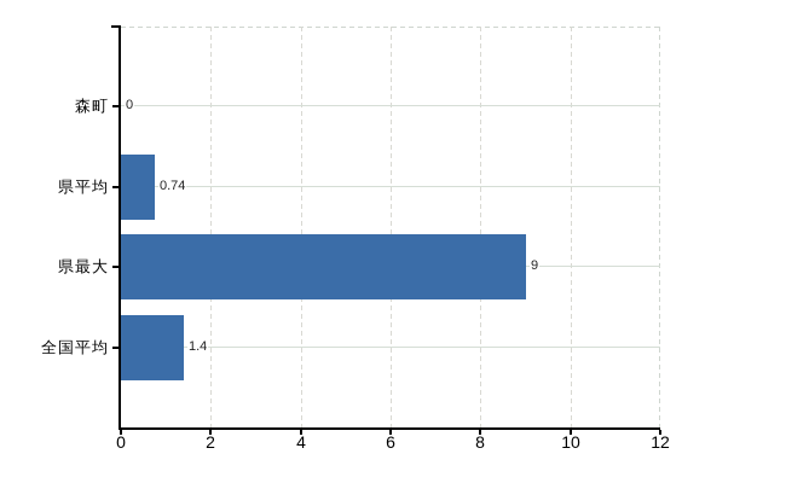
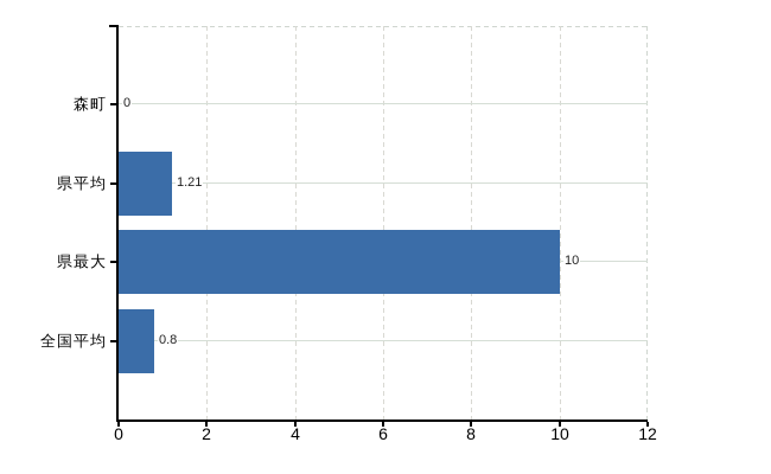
県平均: 0.74 -> 1.21
県最大: 9 -> 10
全国平均: 1.4 -> 0.8
